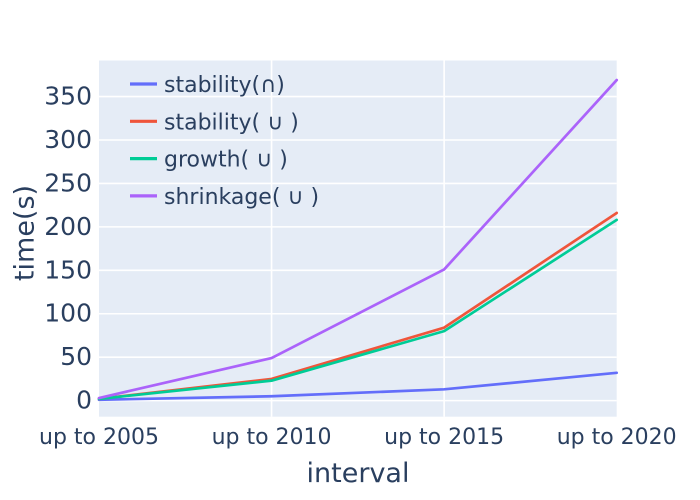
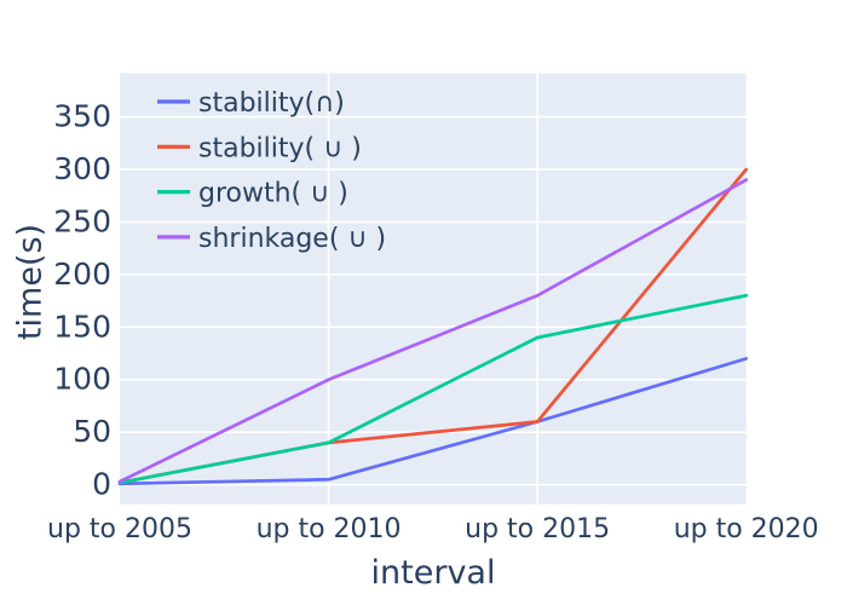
stability( ∪ )/up to 2010: 20 -> 40
growth( ∪ )/up to 2010: 20 -> 40
shrinkage( ∪ )/up to 2010: 50 -> 100
stability(∩)/up to 2015: 10 -> 60
stability( ∪ )/up to 2015: 80 -> 60
growth( ∪ )/up to 2015: 80 -> 140
shrinkage( ∪ )/up to 2015: 150 -> 180
stability(∩)/up to 2020: 30 -> 120
stability( ∪ )/up to 2020: 220 -> 300
growth( ∪ )/up to 2020: 210 -> 180
shrinkage( ∪ )/up to 2020: 370 -> 290
